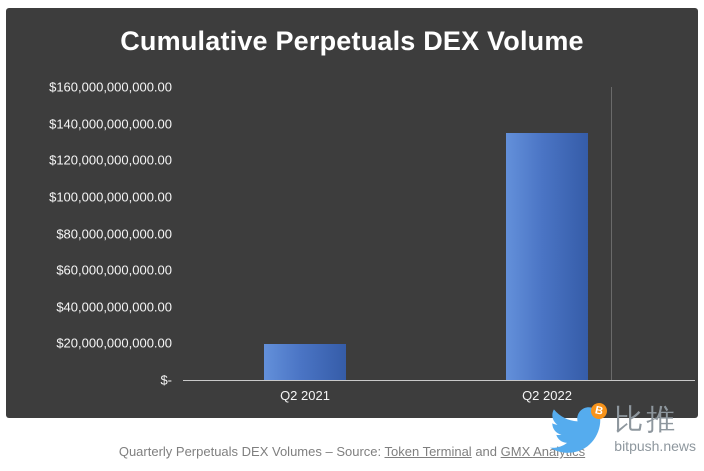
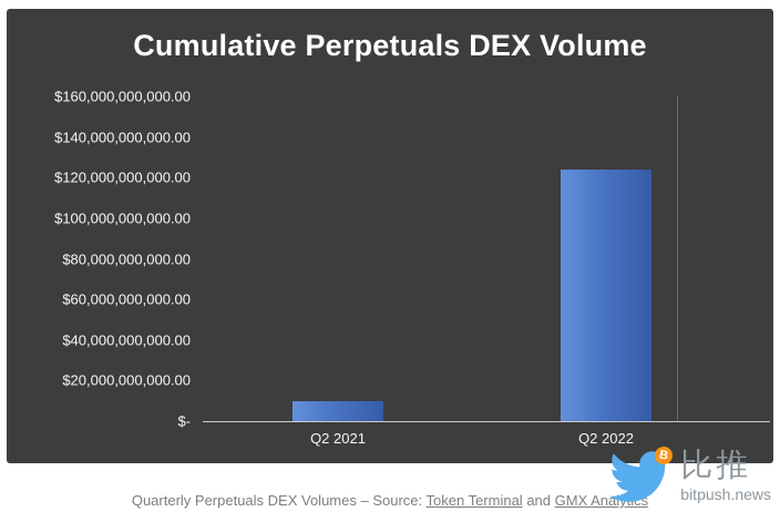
Q2 2021: $20000000000 -> $10000000000
Q2 2022: $135000000000 -> $124000000000
